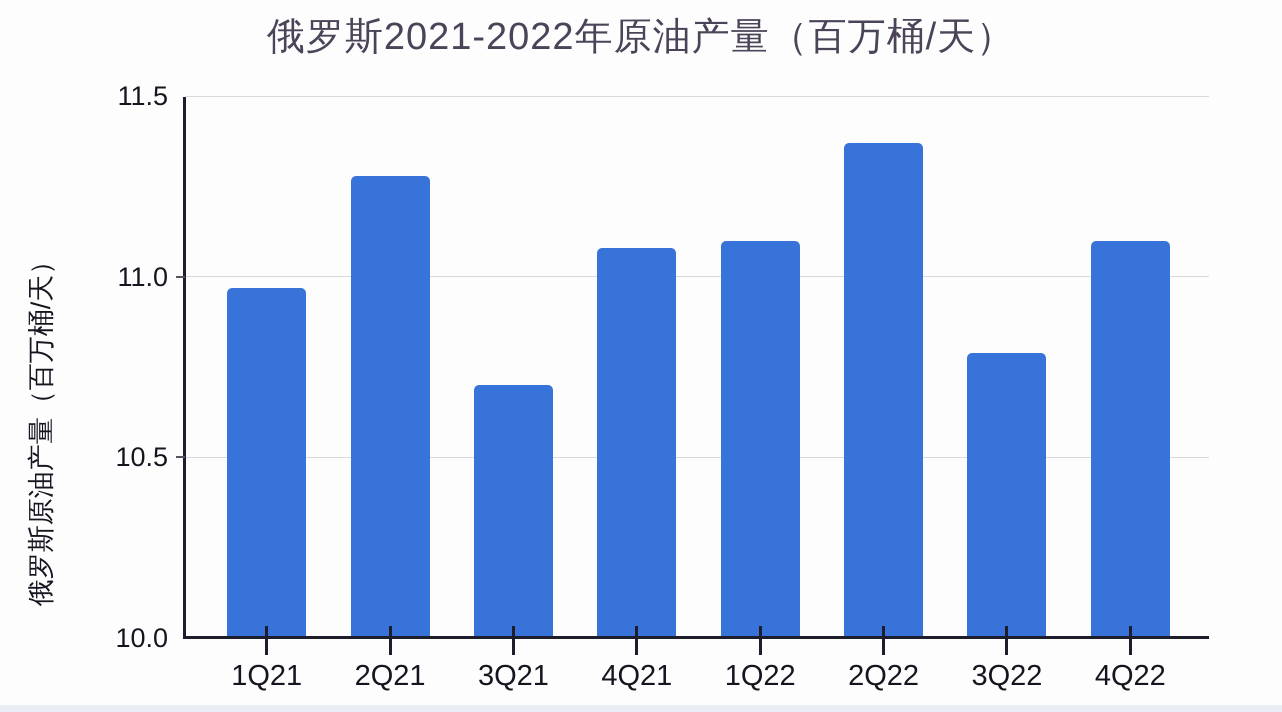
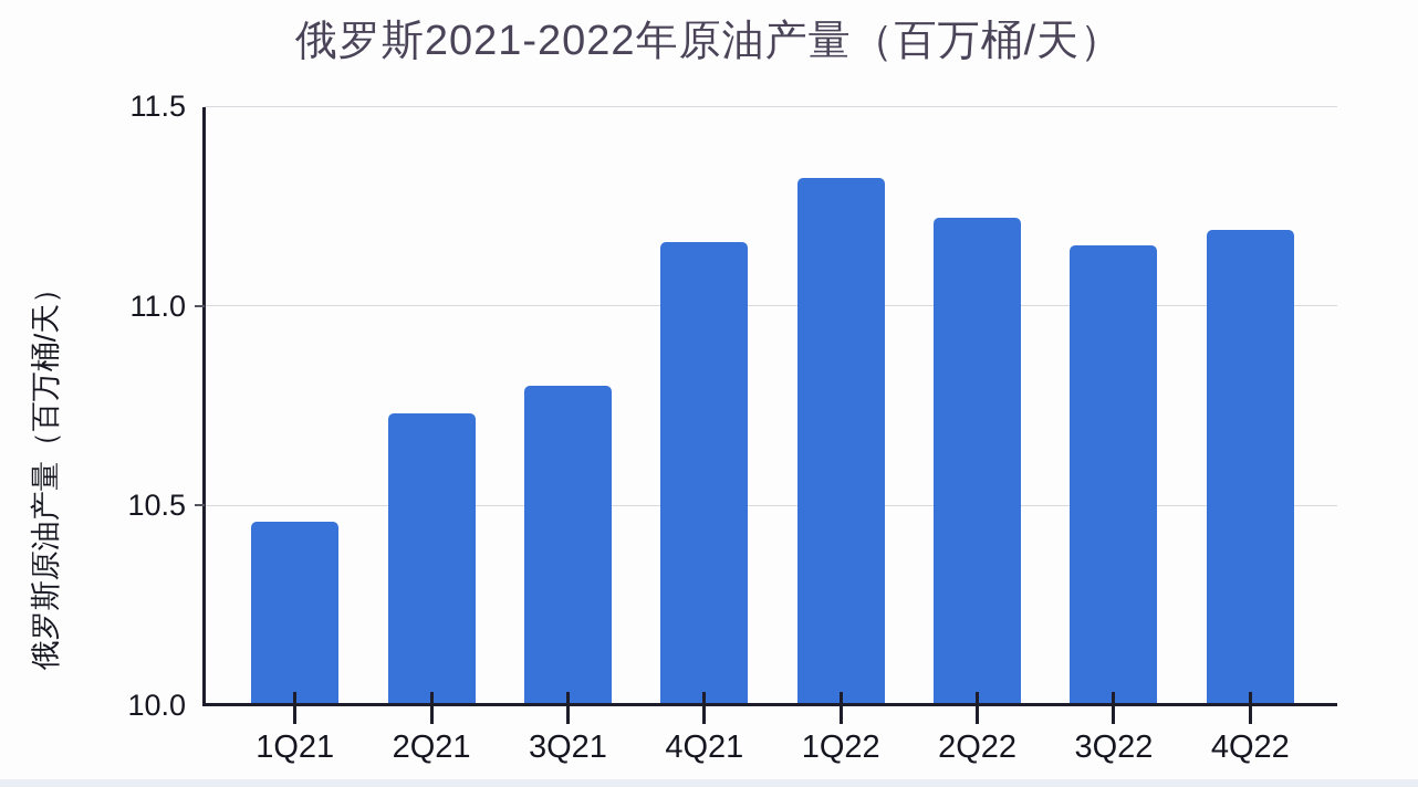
1Q21: 10.97 -> 10.46
2Q21: 11.28 -> 10.73
3Q21: 10.70 -> 10.80
4Q21: 11.08 -> 11.16
1Q22: 11.10 -> 11.32
2Q22: 11.37 -> 11.22
3Q22: 10.79 -> 11.15
4Q22: 11.10 -> 11.19
